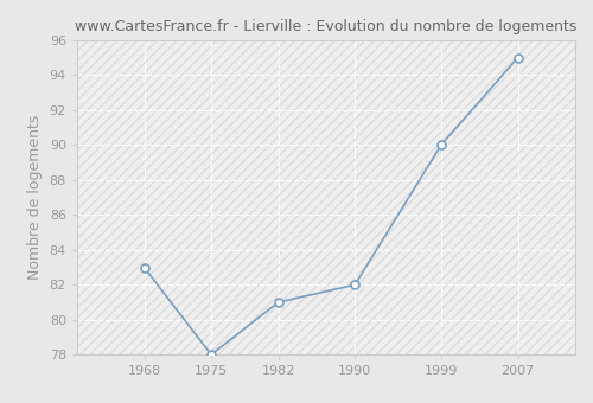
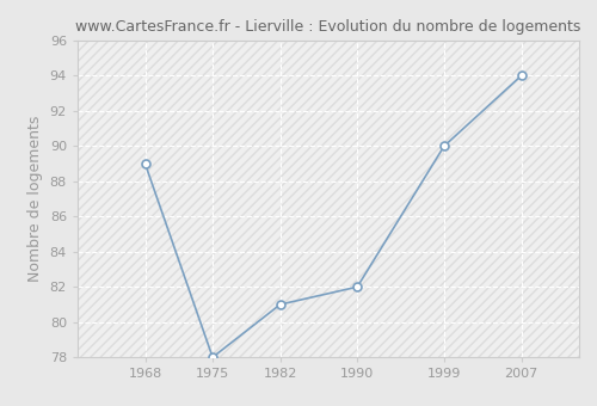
1968: 83 -> 89
2007: 95 -> 94
